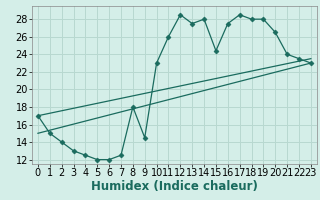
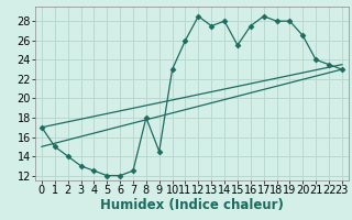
15: 24.4 -> 25.5
